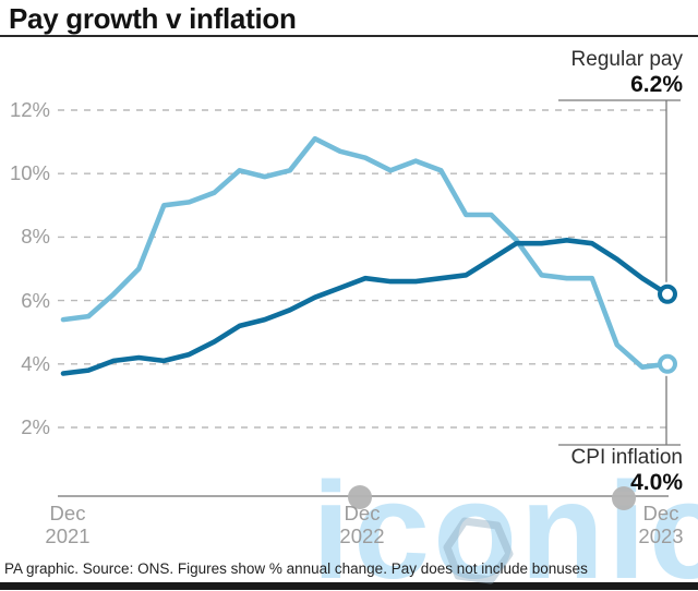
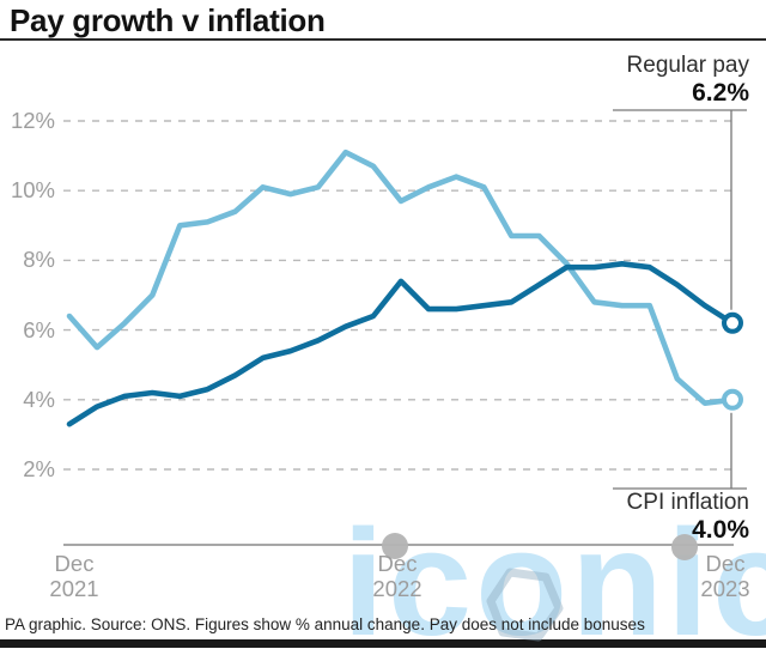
CPI inflation/Dec 2021: 5.4% -> 6.4%
Regular pay/Dec 2021: 3.7% -> 3.3%
CPI inflation/Dec 2022: 10.5% -> 9.7%
Regular pay/Dec 2022: 6.7% -> 7.4%
